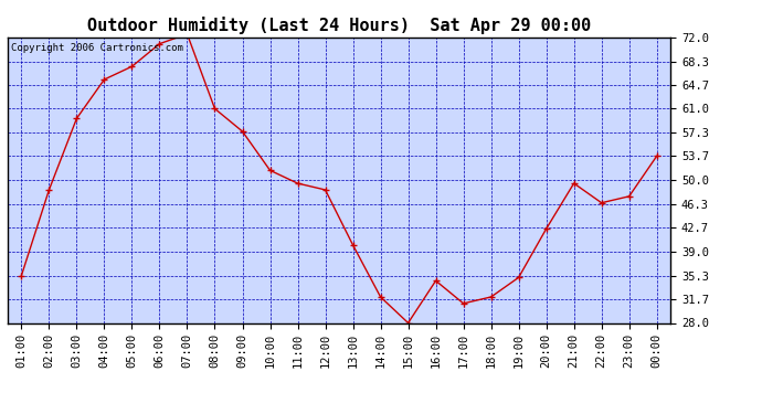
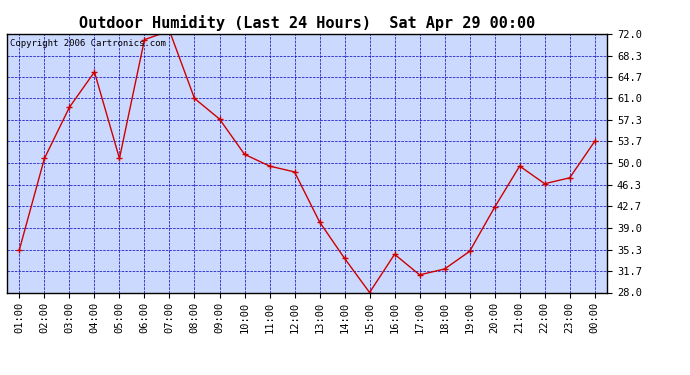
02:00: 48.5 -> 50.8
05:00: 67.5 -> 50.8
14:00: 32.0 -> 33.8
